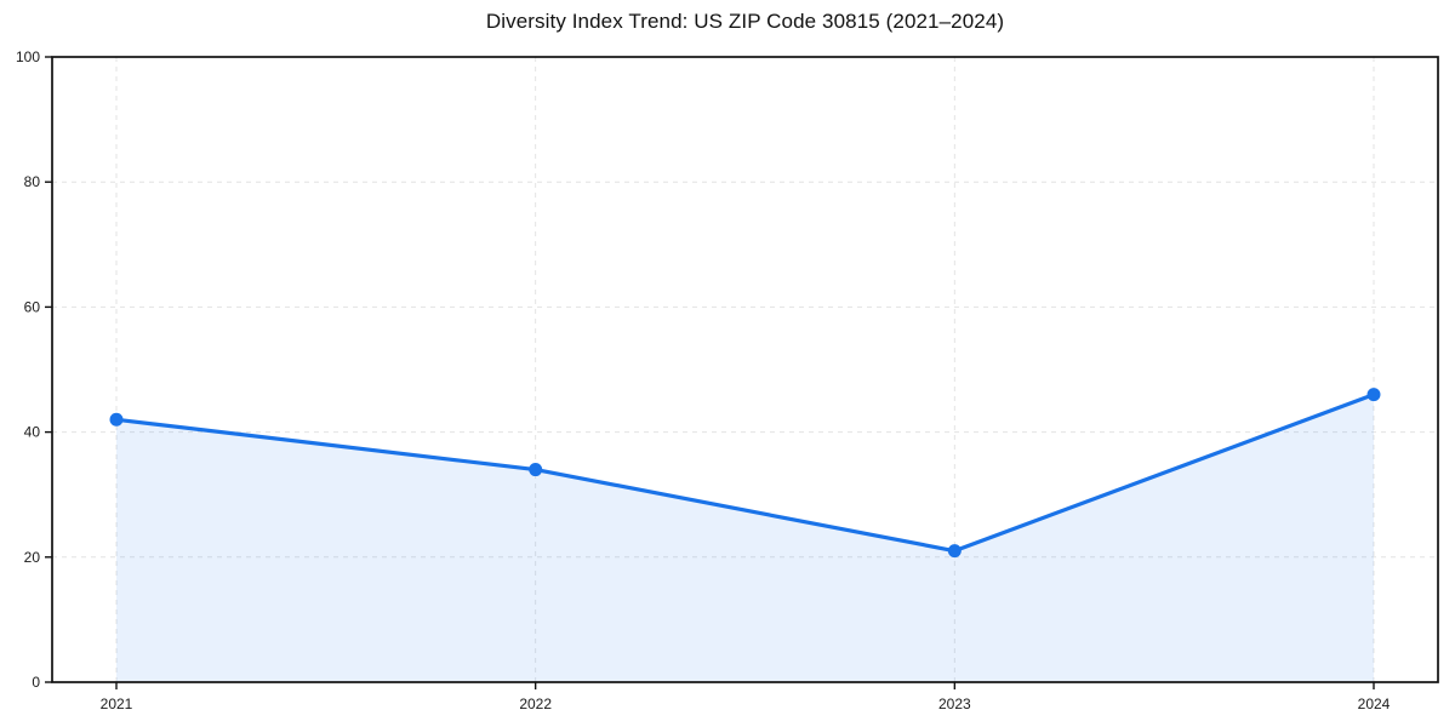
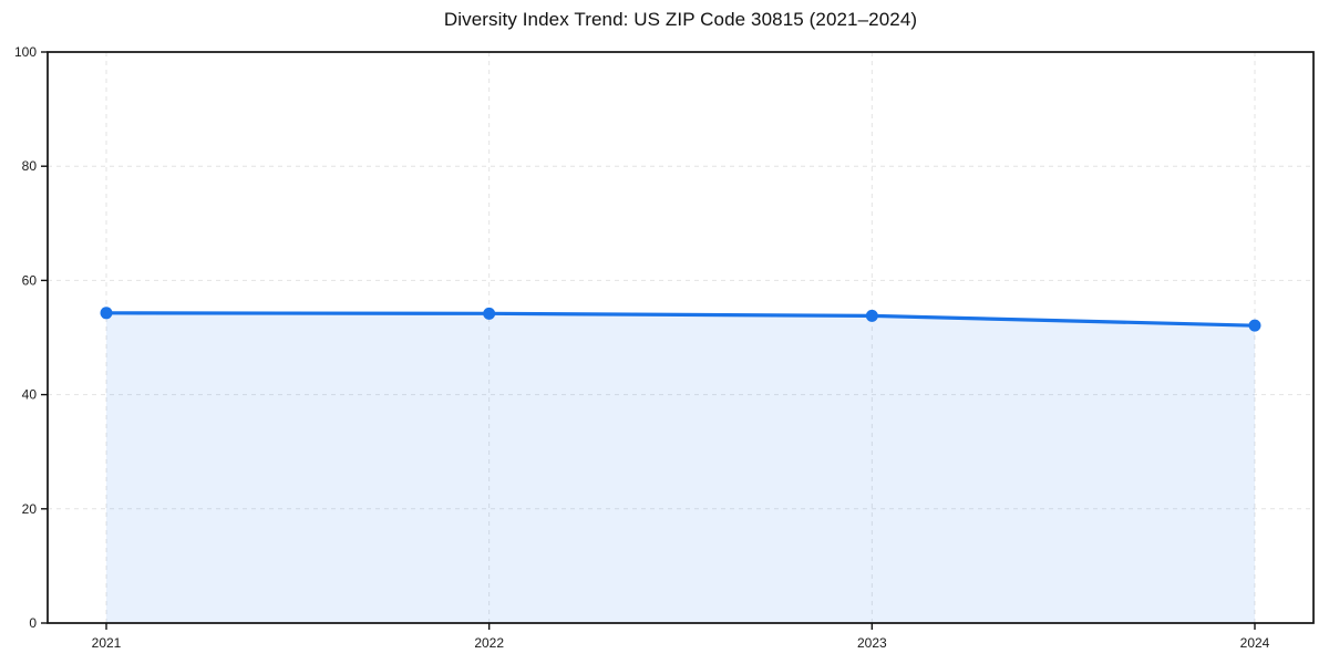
2021: 42 -> 54
2022: 34 -> 54
2023: 21 -> 54
2024: 46 -> 52
